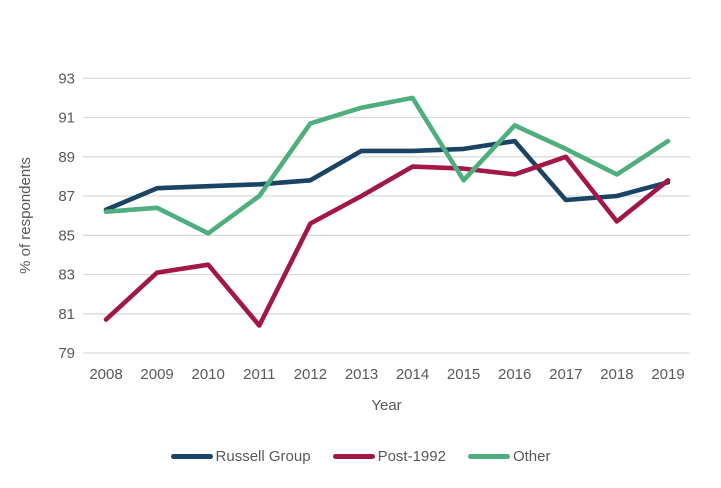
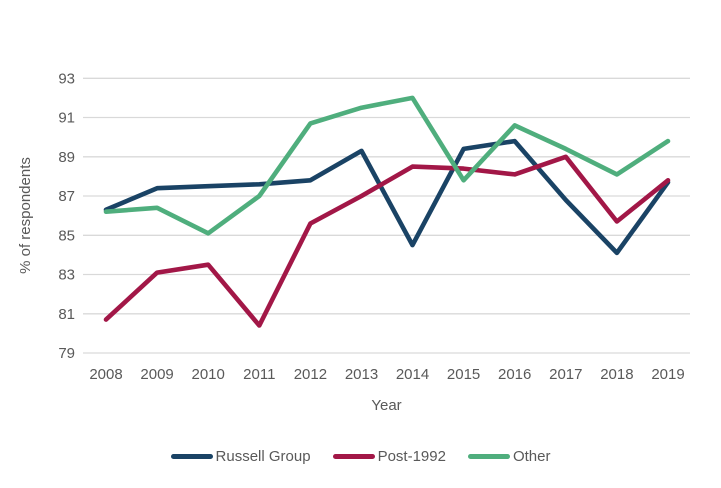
Russell Group/2014: 89.3 -> 84.5
Russell Group/2018: 87.0 -> 84.1
